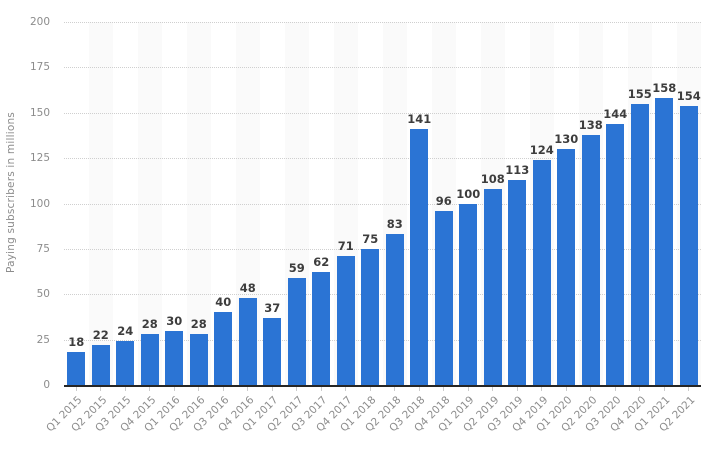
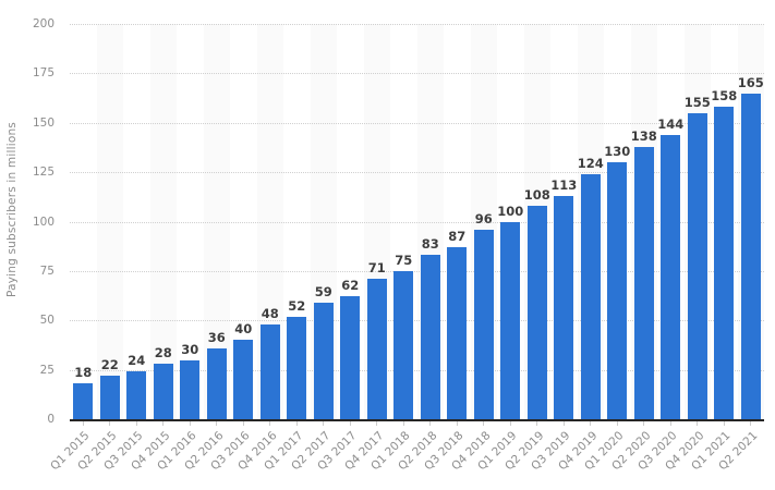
Q2 2016: 28 -> 36
Q1 2017: 37 -> 52
Q3 2018: 141 -> 87
Q2 2021: 154 -> 165
